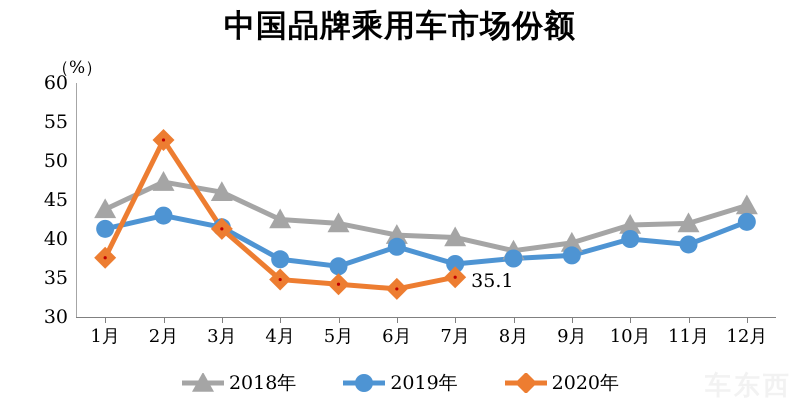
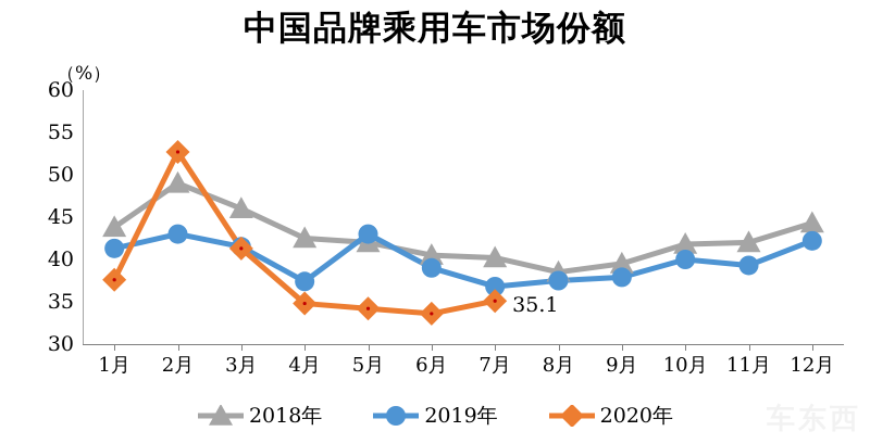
2018年/2月: 47 -> 49
2019年/5月: 36 -> 43
